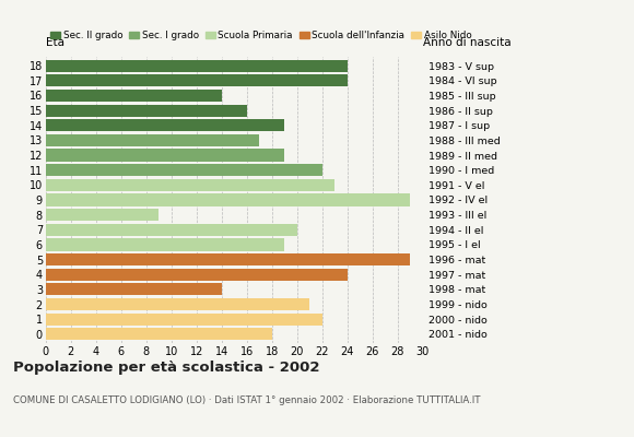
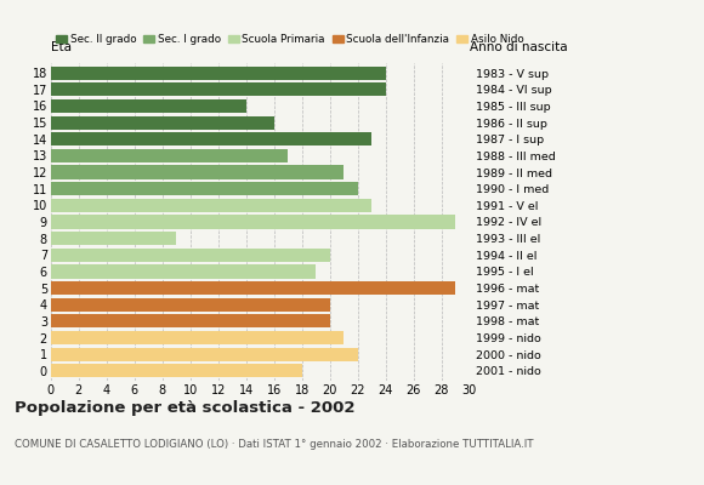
14: 19 -> 23
12: 19 -> 21
4: 24 -> 20
3: 14 -> 20
